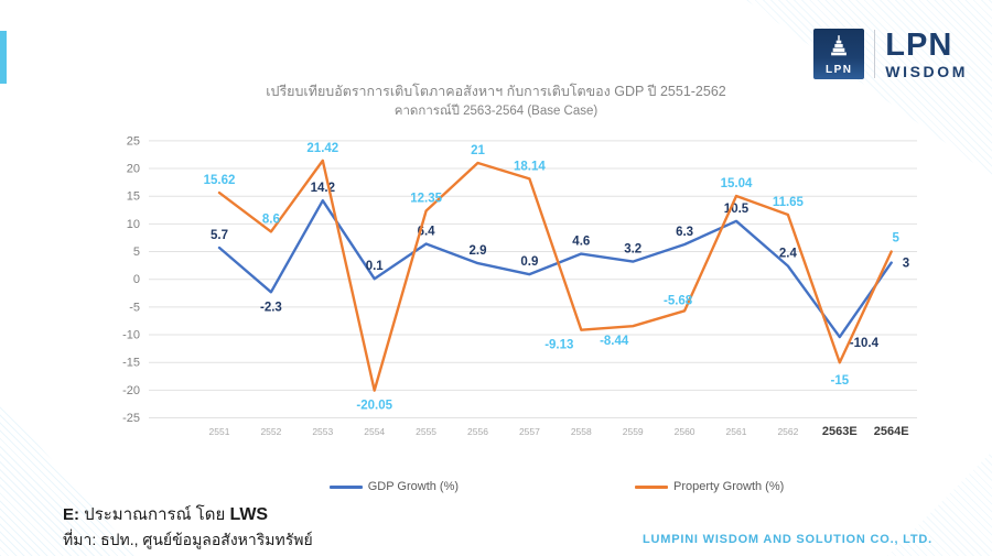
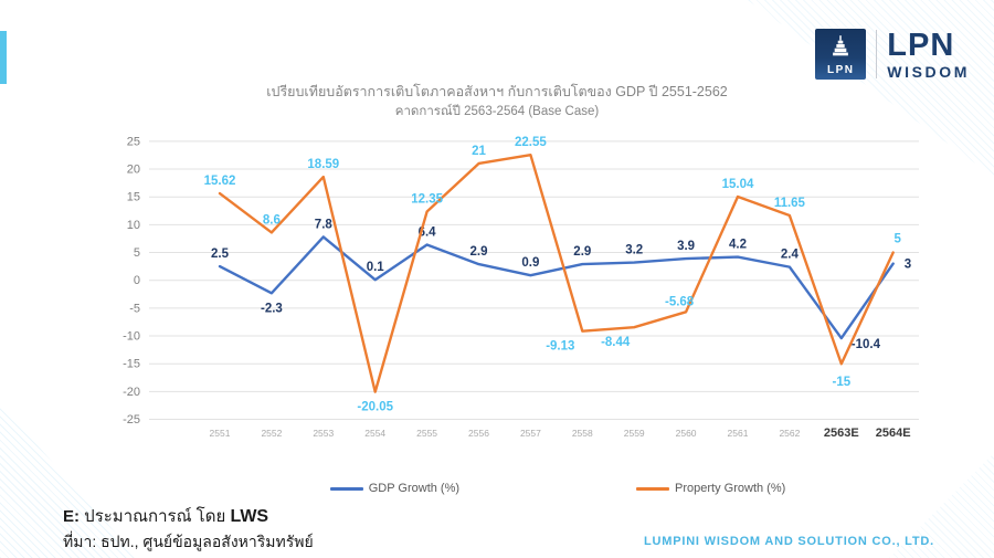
GDP Growth (%)/2551: 5.7 -> 2.5
GDP Growth (%)/2553: 14.2 -> 7.8
Property Growth (%)/2553: 21.42 -> 18.59
Property Growth (%)/2557: 18.14 -> 22.55
GDP Growth (%)/2558: 4.6 -> 2.9
GDP Growth (%)/2560: 6.3 -> 3.9
GDP Growth (%)/2561: 10.5 -> 4.2
